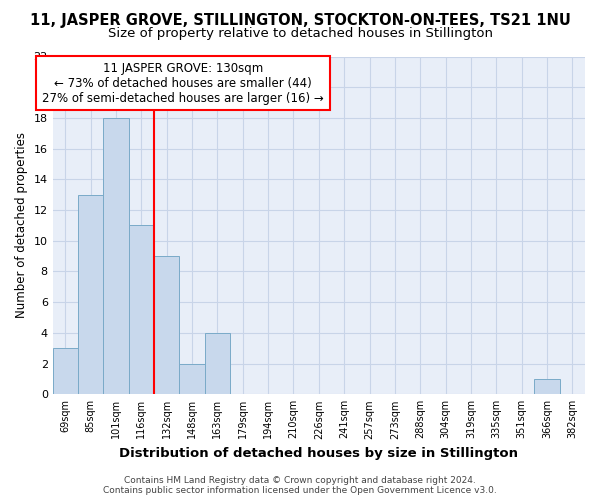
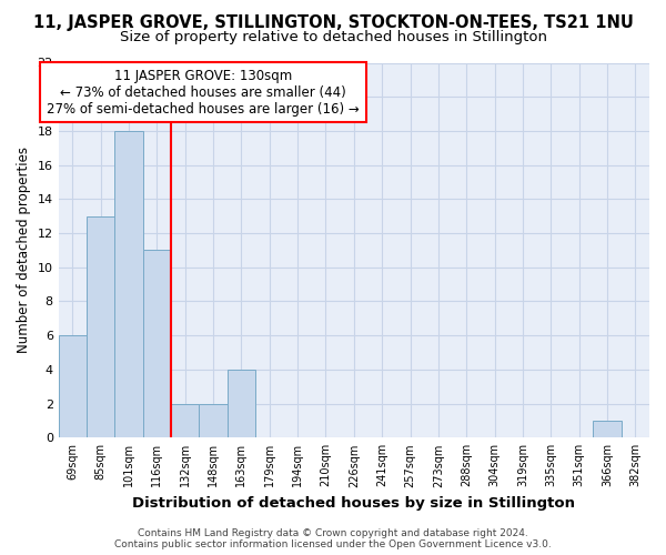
69sqm: 3 -> 6
132sqm: 9 -> 2
